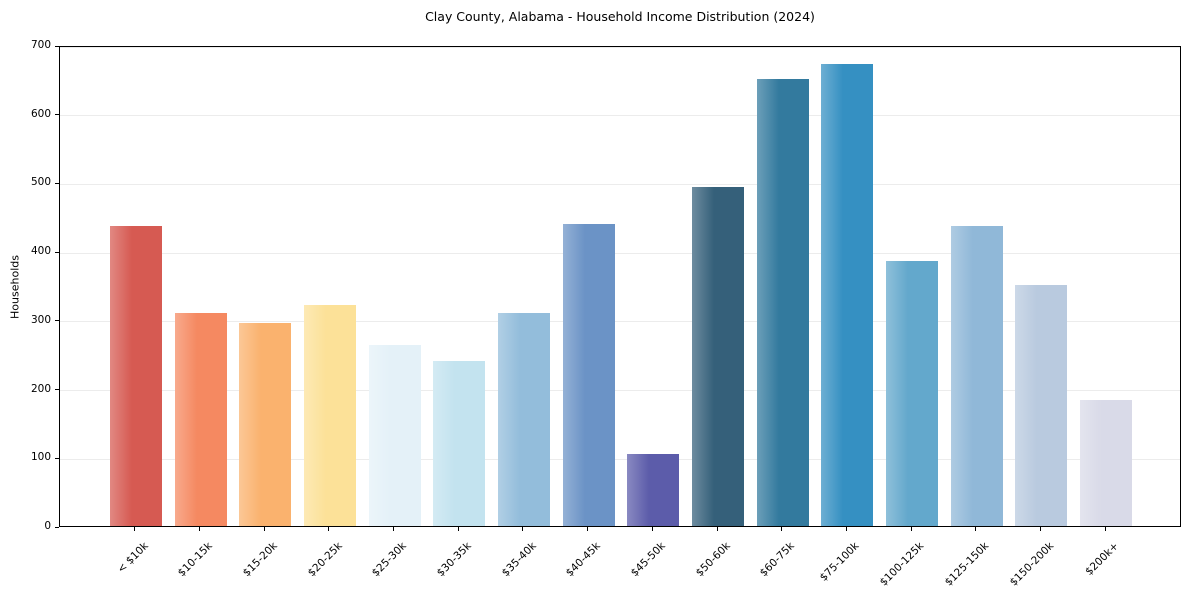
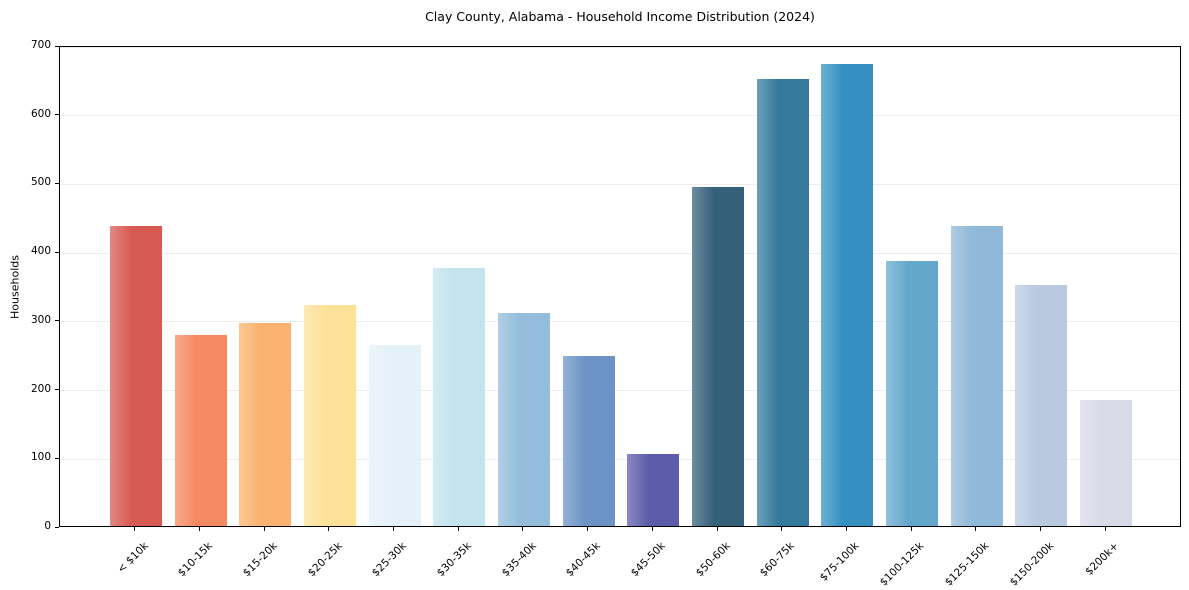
$10-15k: 310 -> 280
$30-35k: 240 -> 380
$40-45k: 440 -> 250
